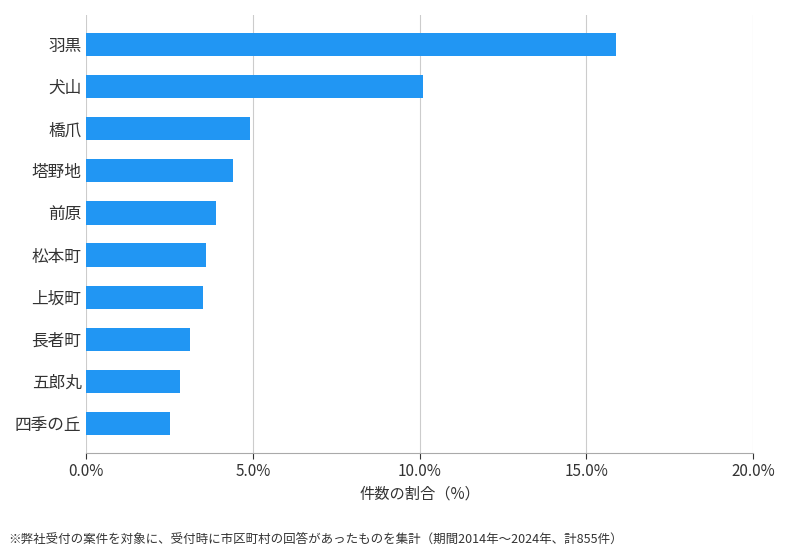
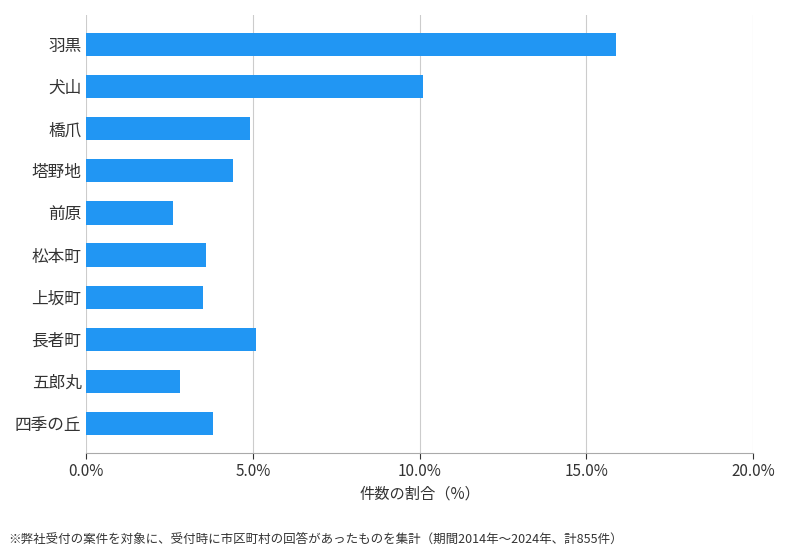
前原: 3.9% -> 2.6%
長者町: 3.1% -> 5.1%
四季の丘: 2.5% -> 3.8%
